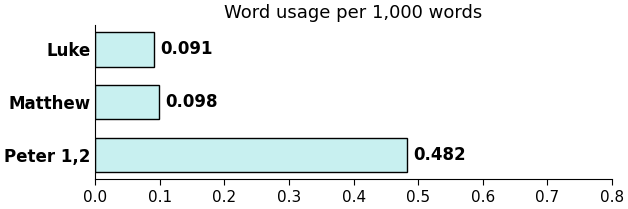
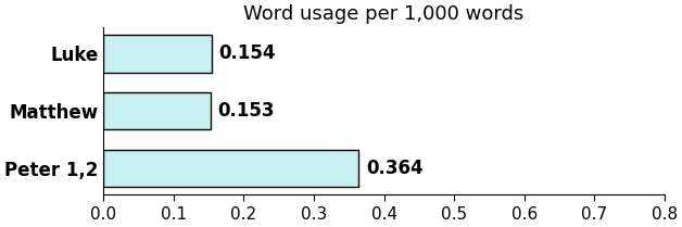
Luke: 0.091 -> 0.154
Matthew: 0.098 -> 0.153
Peter 1,2: 0.482 -> 0.364
